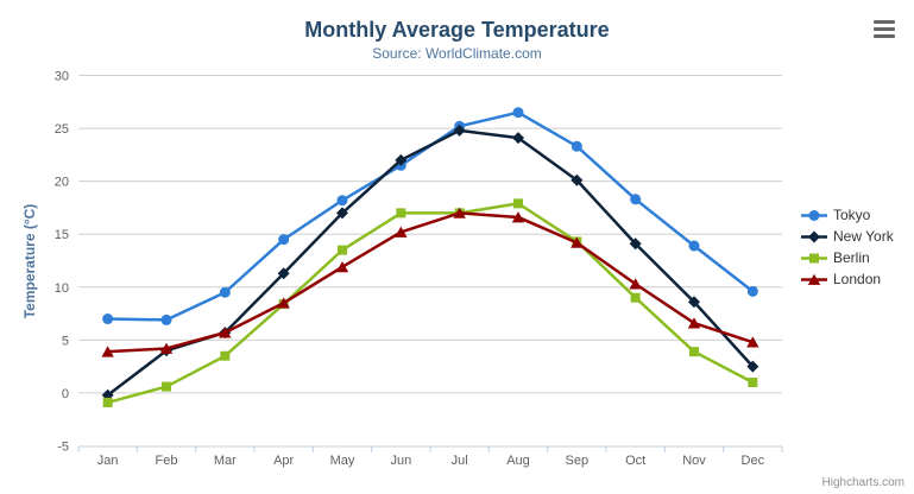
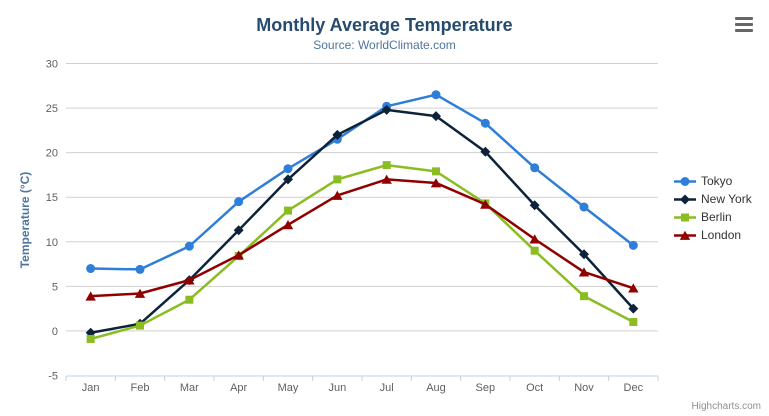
New York/Feb: 4 -> 1
Berlin/Jul: 17 -> 19
